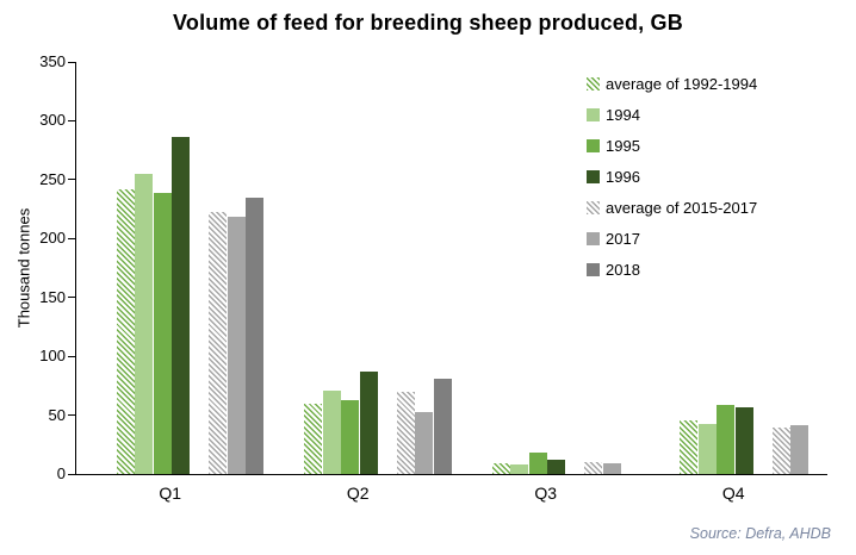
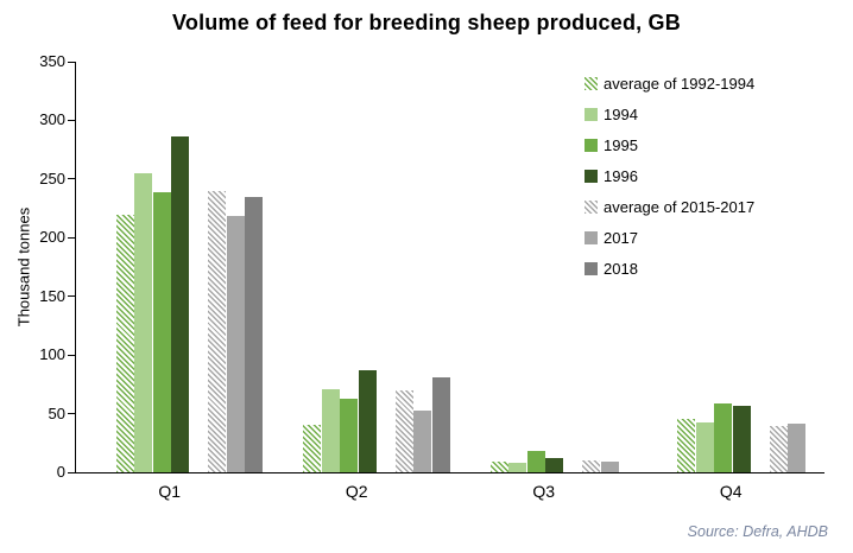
average of 1992-1994/Q1: 240 -> 220
average of 2015-2017/Q1: 220 -> 240
average of 1992-1994/Q2: 60 -> 40
